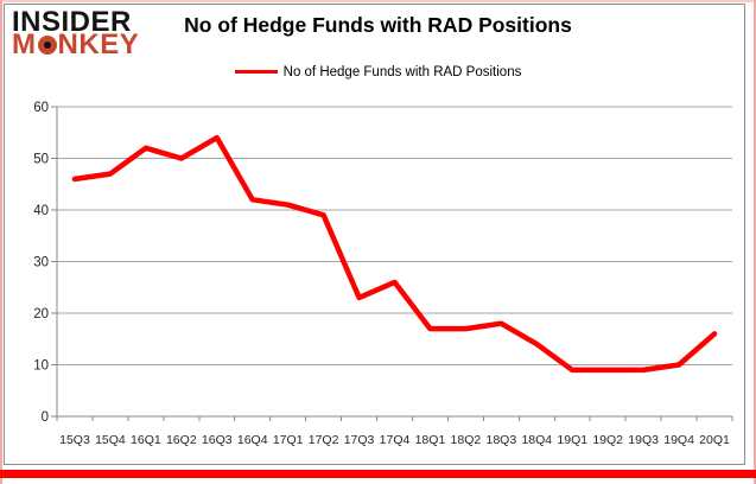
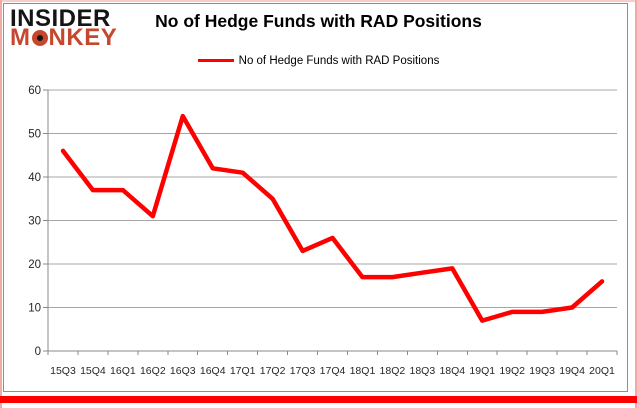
15Q4: 47 -> 37
16Q1: 52 -> 37
16Q2: 50 -> 31
17Q2: 39 -> 35
18Q4: 14 -> 19
19Q1: 9 -> 7
